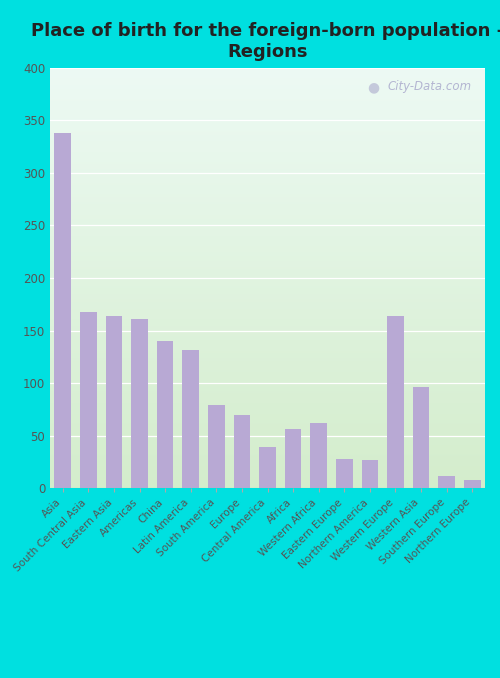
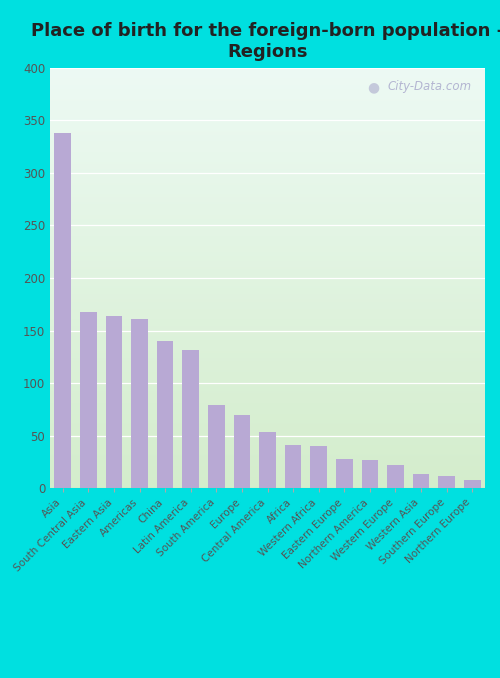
Central America: 39 -> 53
Africa: 56 -> 41
Western Africa: 62 -> 40
Western Europe: 164 -> 22
Western Asia: 96 -> 13
